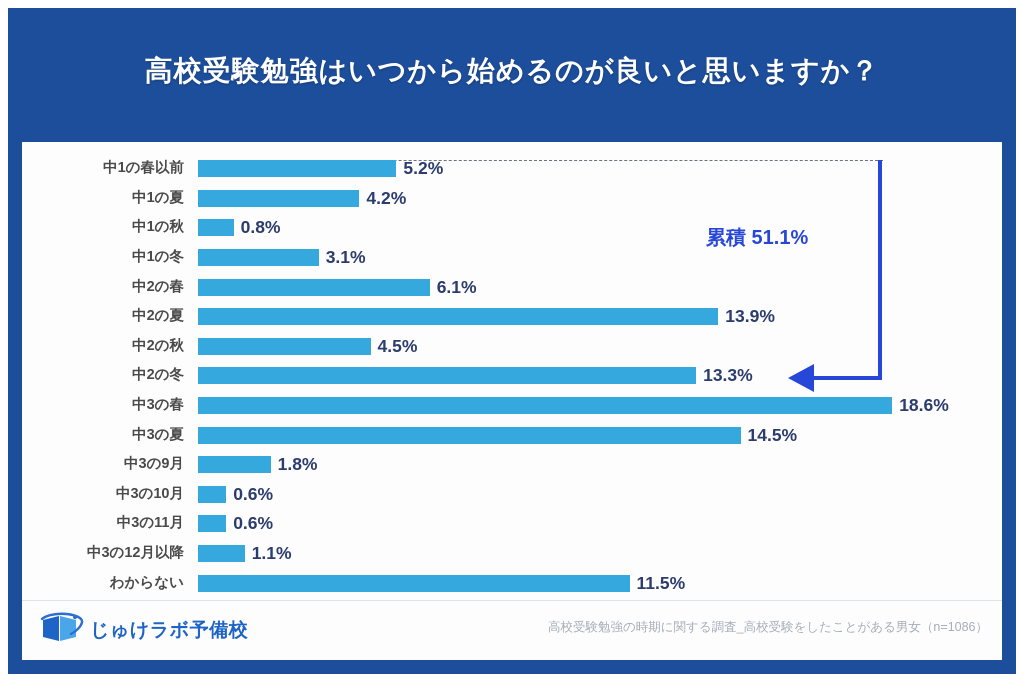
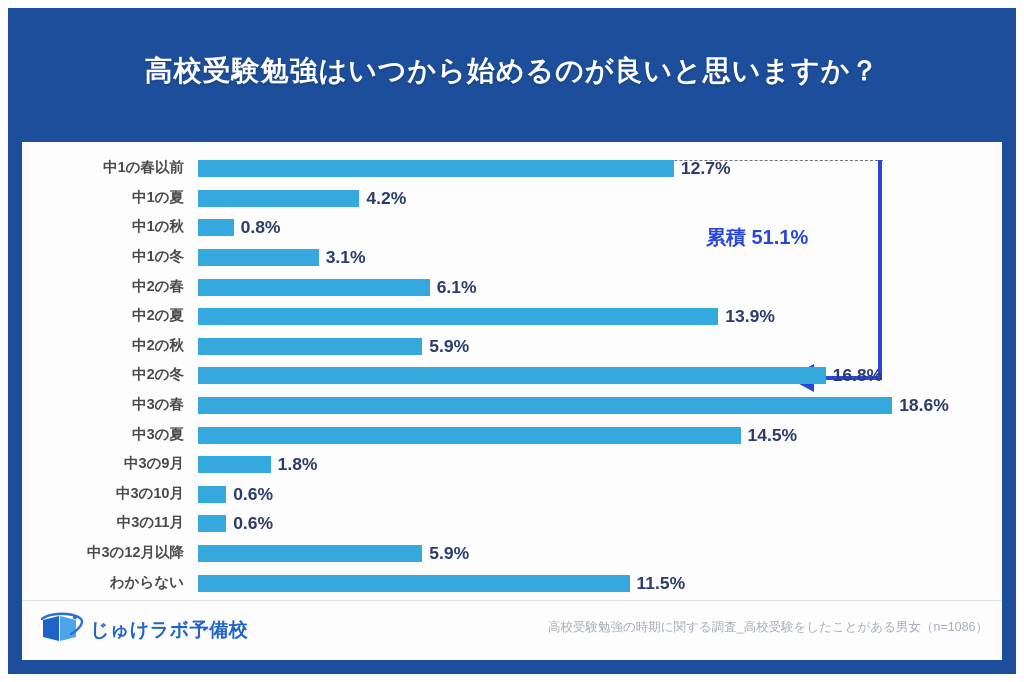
中1の春以前: 5.2% -> 12.7%
中2の秋: 4.5% -> 5.9%
中2の冬: 13.3% -> 16.8%
中3の12月以降: 1.1% -> 5.9%
